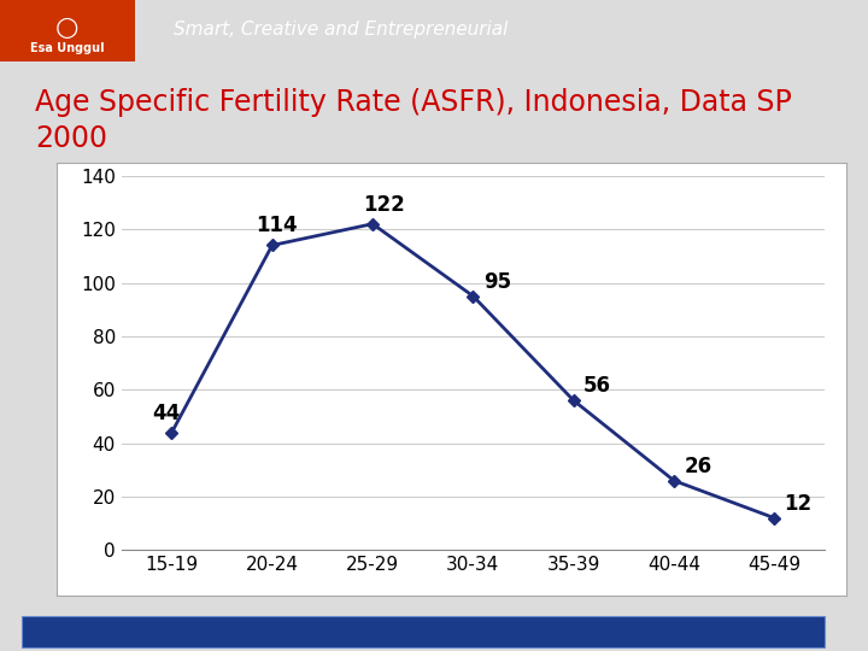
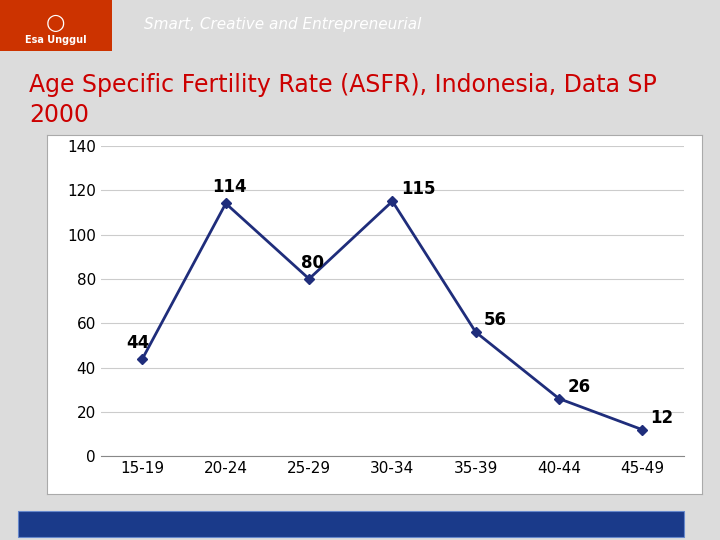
25-29: 122 -> 80
30-34: 95 -> 115
